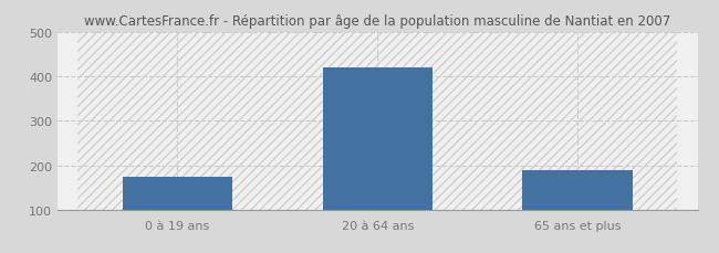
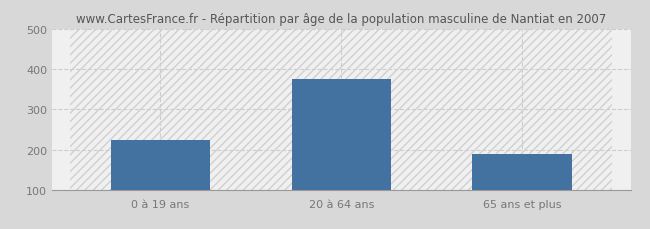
0 à 19 ans: 175 -> 225
20 à 64 ans: 420 -> 375
